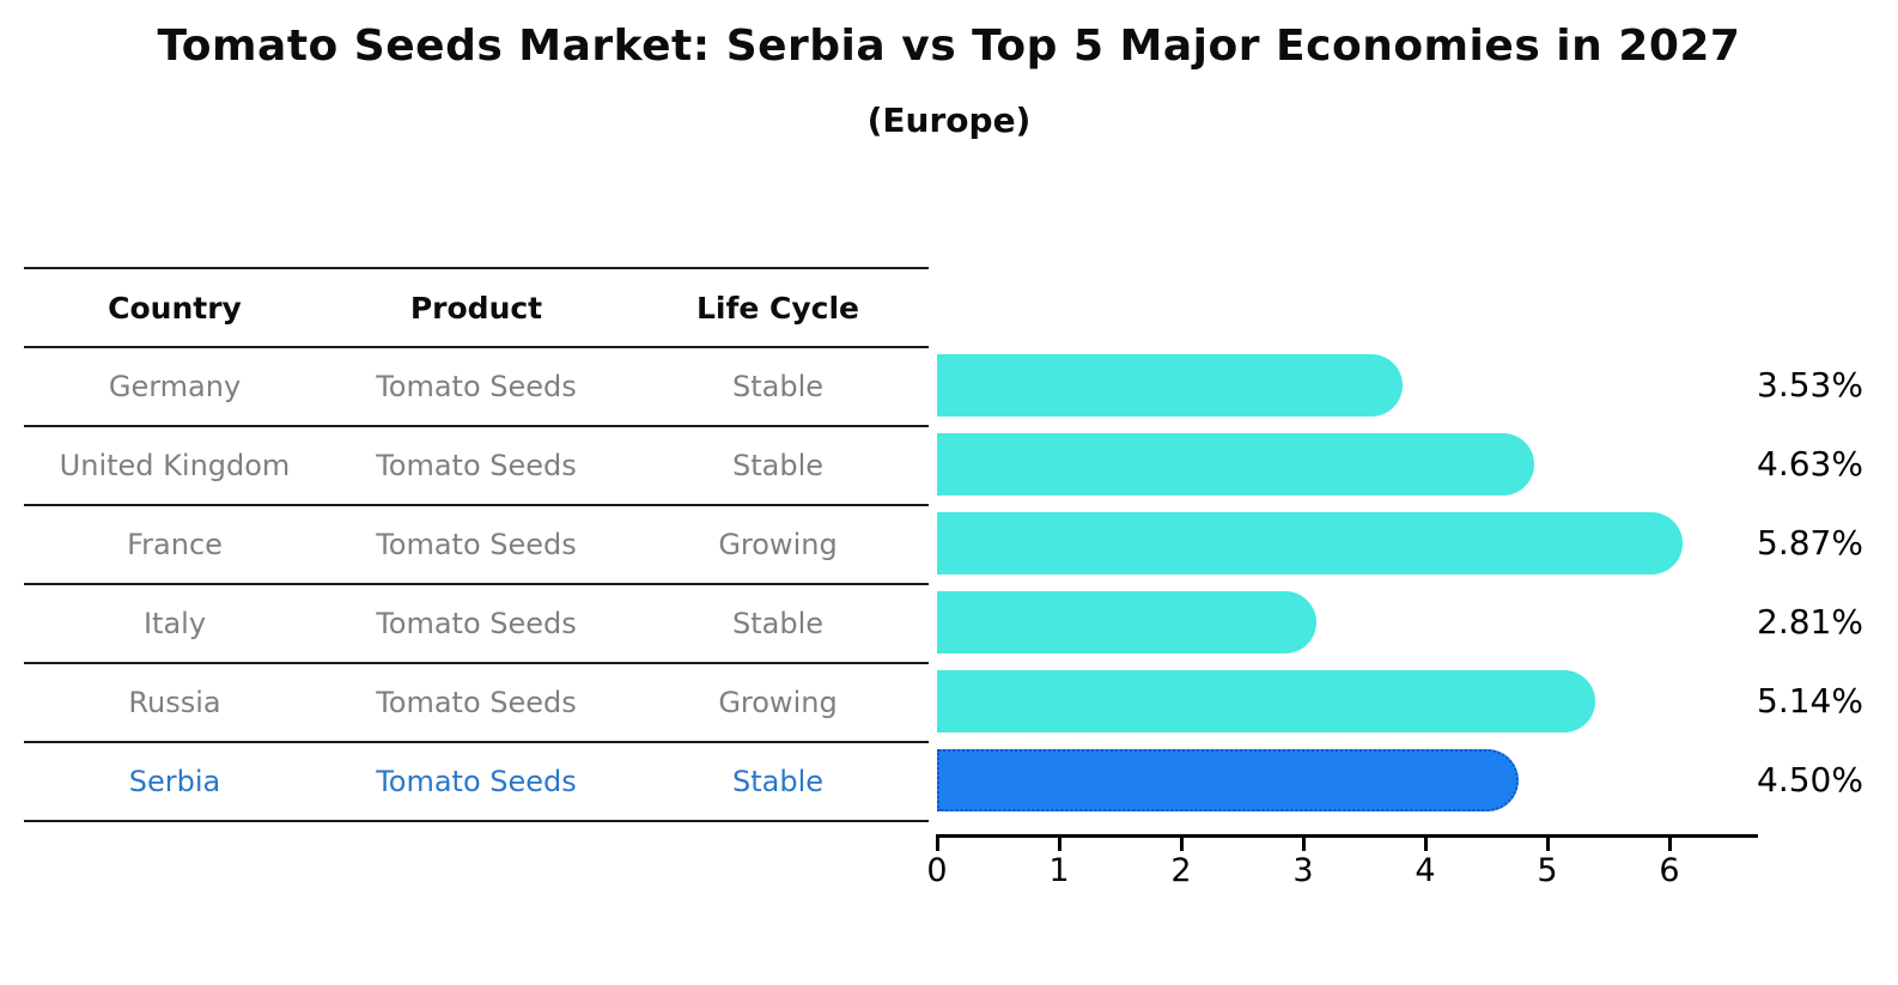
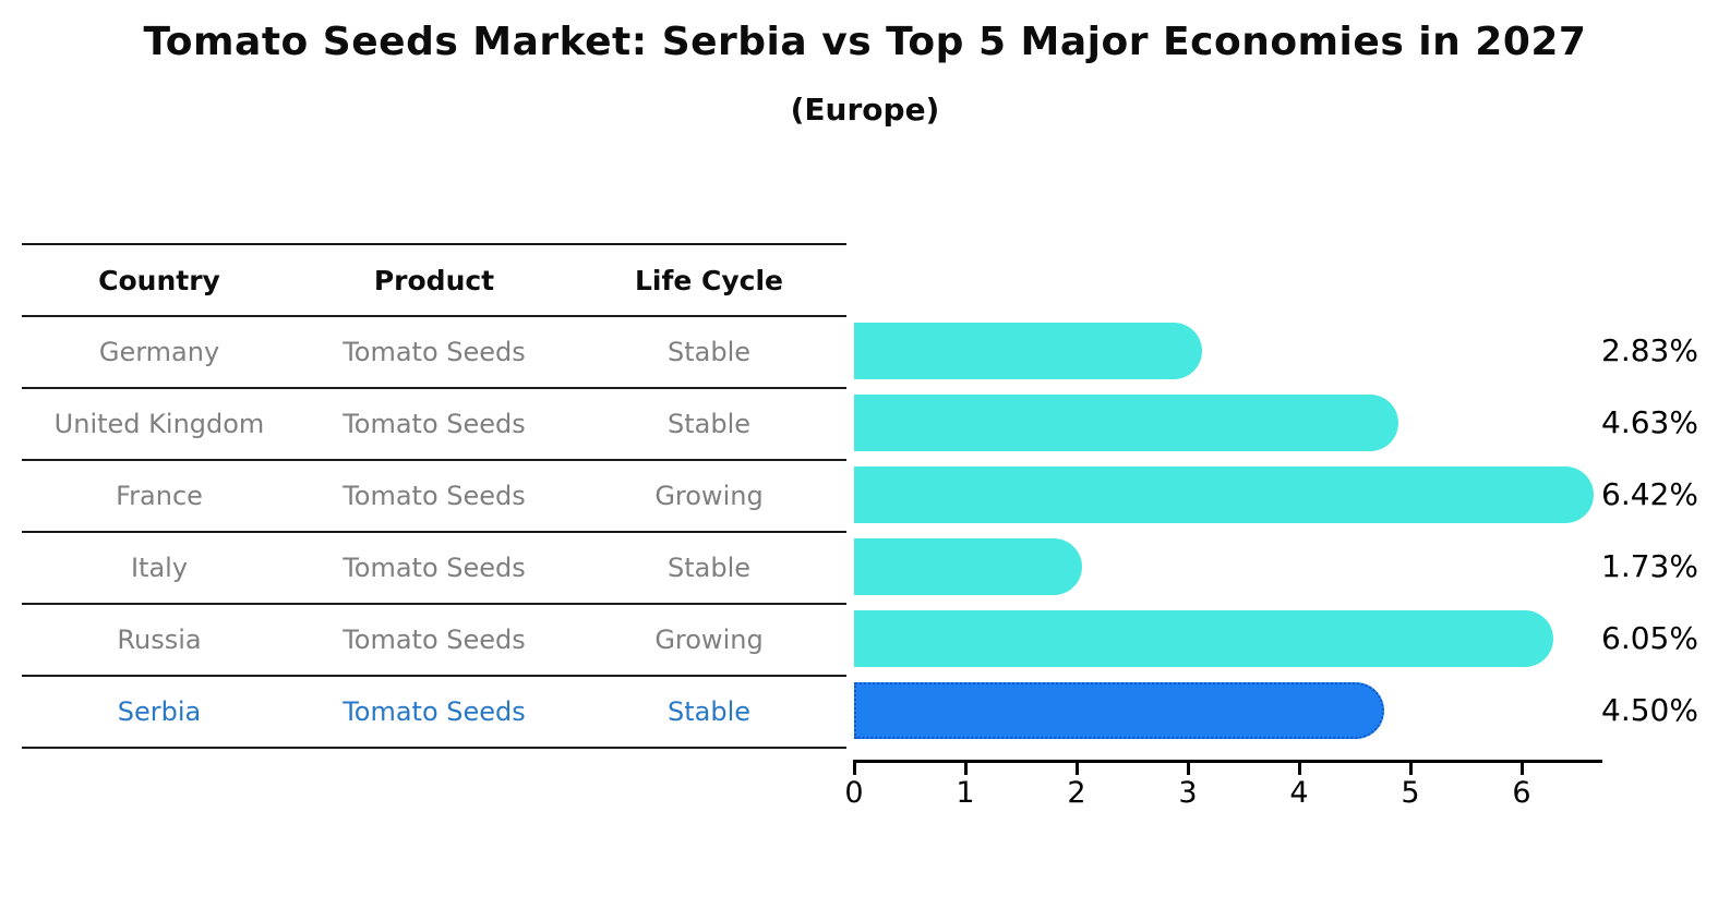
Germany: 3.53% -> 2.83%
France: 5.87% -> 6.42%
Italy: 2.81% -> 1.73%
Russia: 5.14% -> 6.05%
